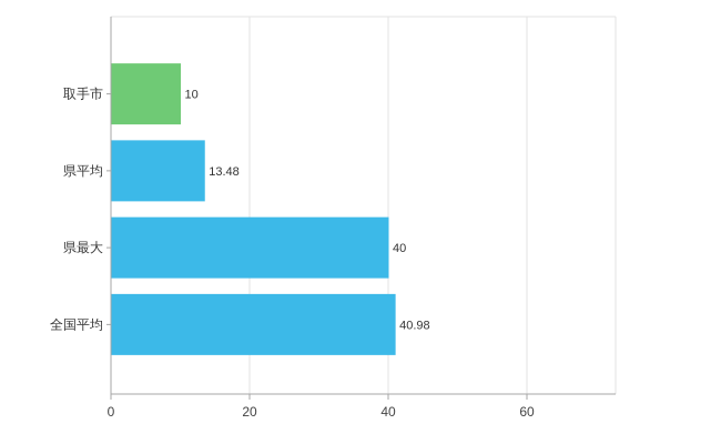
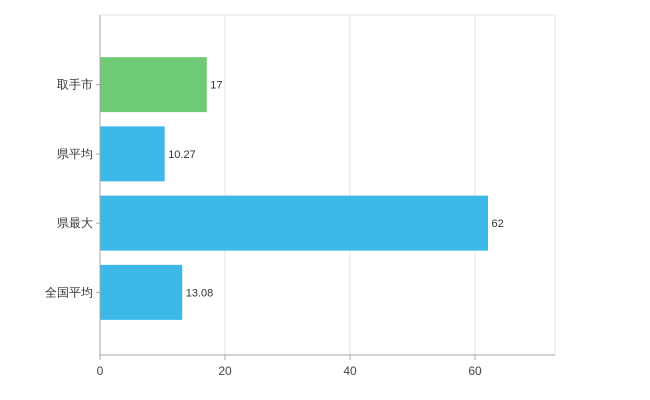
取手市: 10 -> 17
県平均: 13.48 -> 10.27
県最大: 40 -> 62
全国平均: 40.98 -> 13.08
